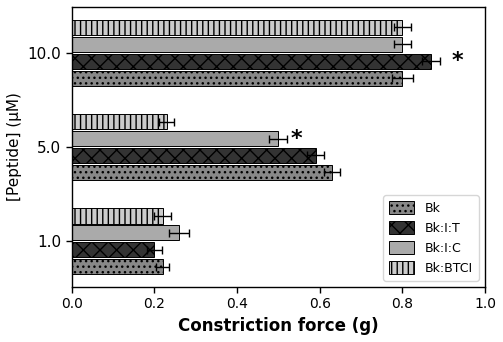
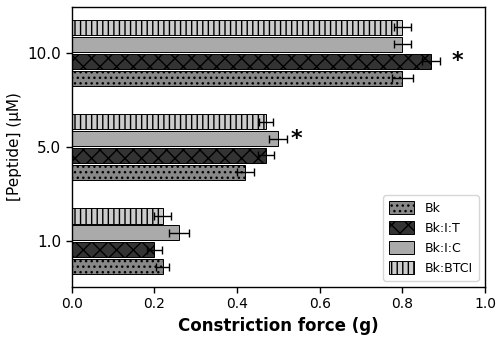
Bk:BTCI/5.0: 0.23 -> 0.47
Bk:I:T/5.0: 0.59 -> 0.47
Bk/5.0: 0.63 -> 0.42
